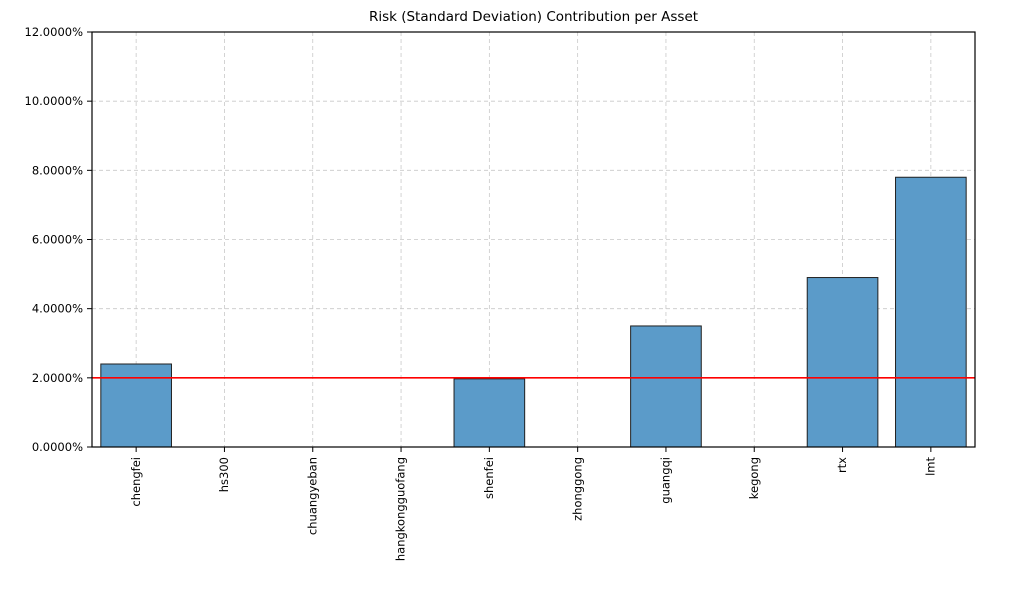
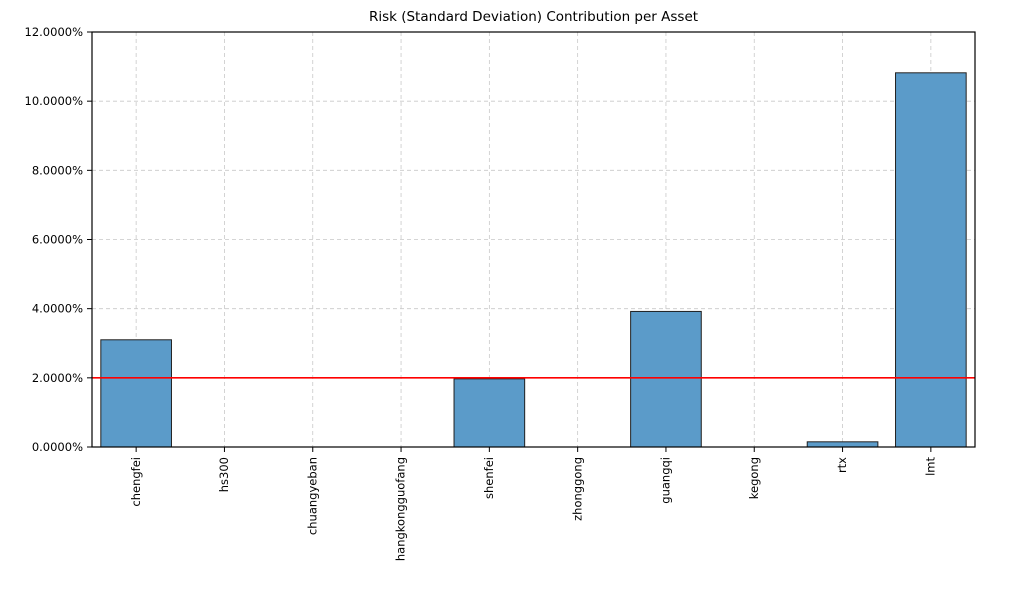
chengfei: 2.4% -> 3.1%
guangqi: 3.5% -> 3.9%
rtx: 4.9% -> 0.1%
lmt: 7.8% -> 10.8%
